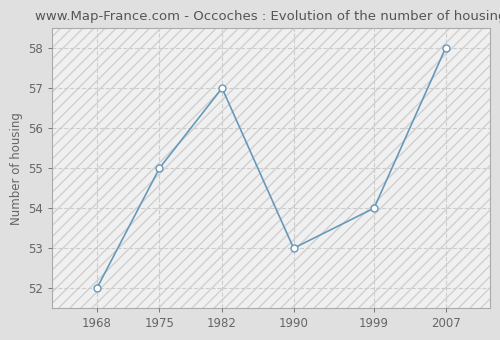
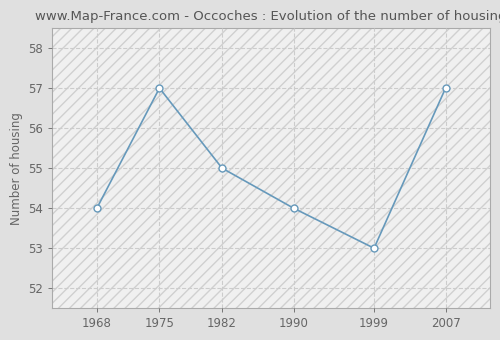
1968: 52 -> 54
1975: 55 -> 57
1982: 57 -> 55
1990: 53 -> 54
1999: 54 -> 53
2007: 58 -> 57
